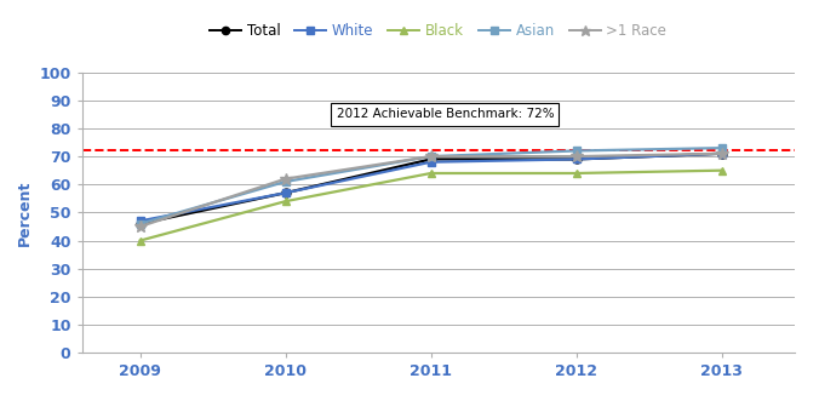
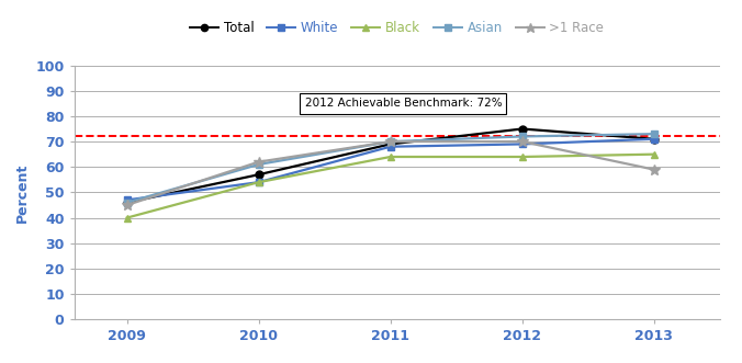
White/2010: 57 -> 54
Total/2012: 69 -> 75
>1 Race/2013: 71 -> 59
